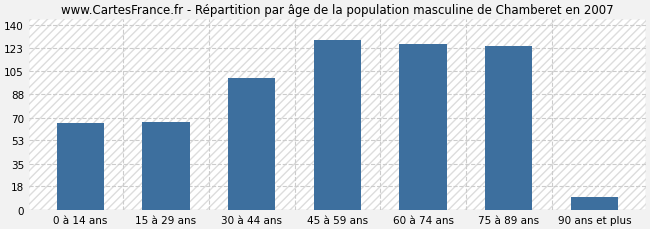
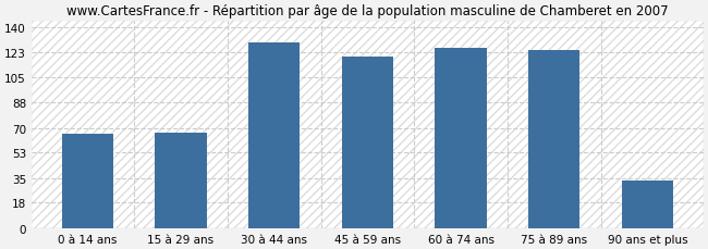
30 à 44 ans: 100 -> 130
45 à 59 ans: 129 -> 120
90 ans et plus: 10 -> 33
